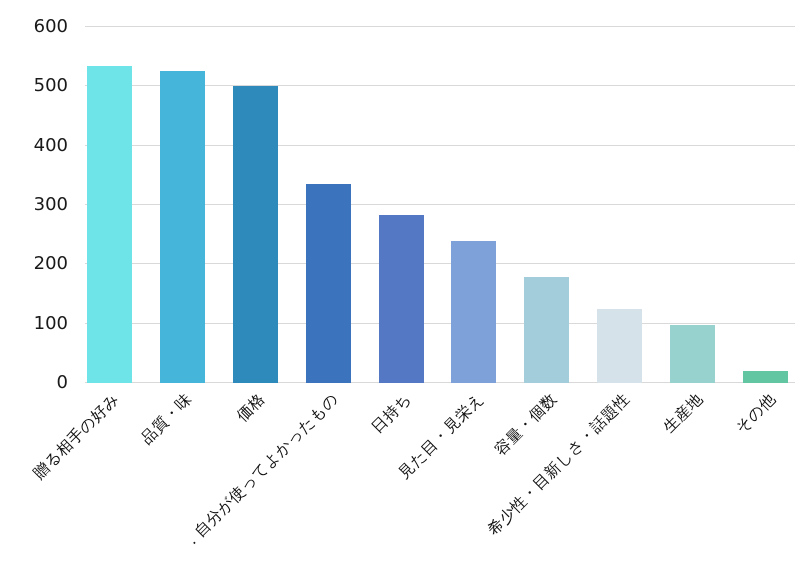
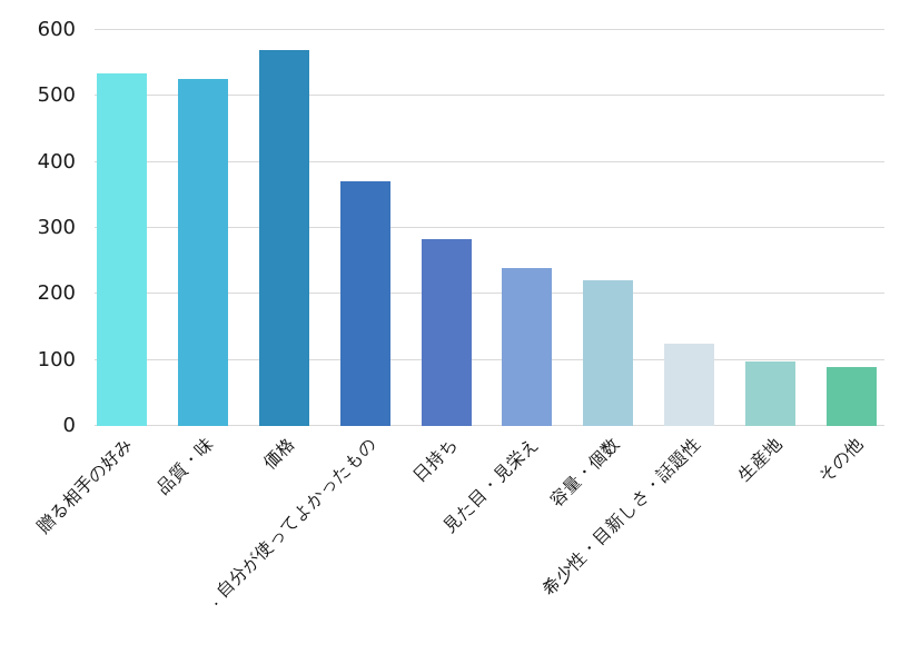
価格: 500 -> 570
．自分が使ってよかったもの: 340 -> 370
容量・個数: 180 -> 220
その他: 20 -> 90
